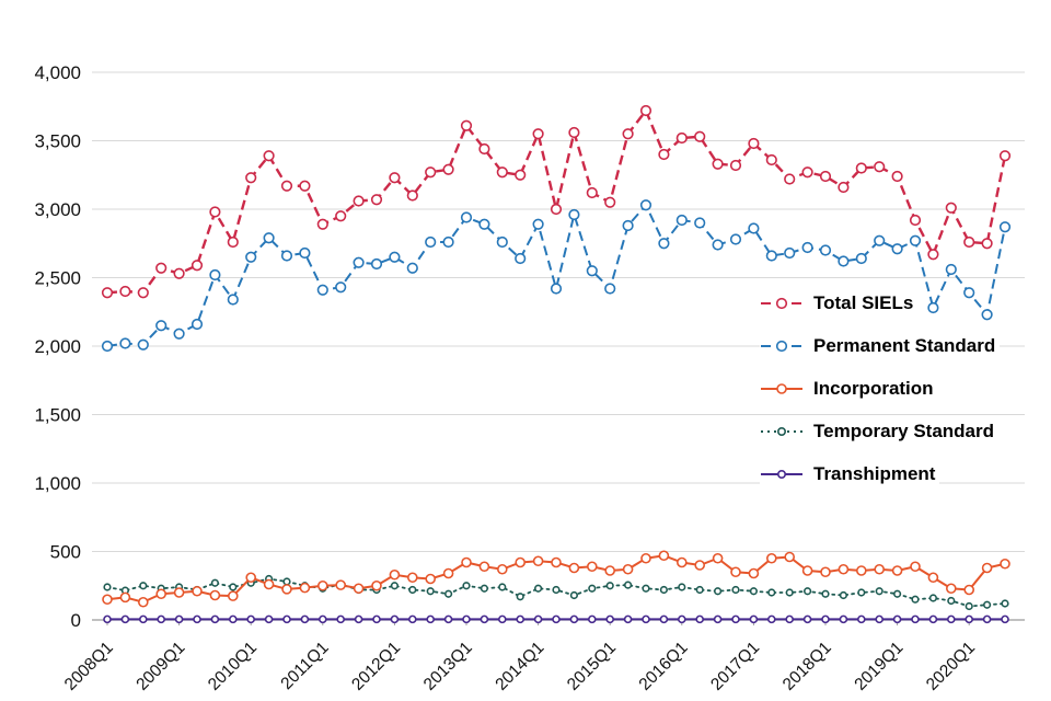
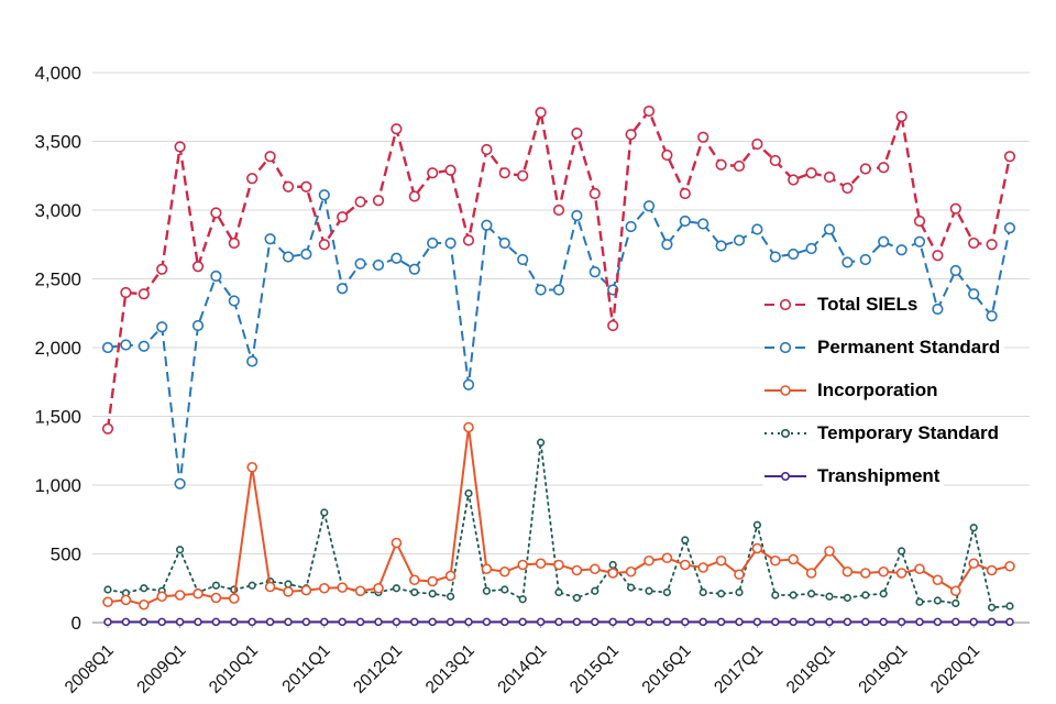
Total SIELs/2008Q1: 2390 -> 1410
Total SIELs/2009Q1: 2530 -> 3460
Permanent Standard/2009Q1: 2090 -> 1010
Temporary Standard/2009Q1: 240 -> 530
Permanent Standard/2010Q1: 2650 -> 1900
Incorporation/2010Q1: 310 -> 1130
Total SIELs/2011Q1: 2890 -> 2750
Permanent Standard/2011Q1: 2410 -> 3110
Temporary Standard/2011Q1: 230 -> 800
Total SIELs/2012Q1: 3230 -> 3590
Incorporation/2012Q1: 330 -> 580
Total SIELs/2013Q1: 3610 -> 2780
Permanent Standard/2013Q1: 2940 -> 1730
Incorporation/2013Q1: 420 -> 1420
Temporary Standard/2013Q1: 250 -> 940
Total SIELs/2014Q1: 3550 -> 3710
Permanent Standard/2014Q1: 2890 -> 2420
Temporary Standard/2014Q1: 230 -> 1310
Total SIELs/2015Q1: 3050 -> 2160
Temporary Standard/2015Q1: 250 -> 420
Total SIELs/2016Q1: 3520 -> 3120
Temporary Standard/2016Q1: 240 -> 600
Incorporation/2017Q1: 340 -> 540
Temporary Standard/2017Q1: 210 -> 710
Permanent Standard/2018Q1: 2700 -> 2860
Incorporation/2018Q1: 350 -> 520
Total SIELs/2019Q1: 3240 -> 3680
Temporary Standard/2019Q1: 190 -> 520
Incorporation/2020Q1: 220 -> 430
Temporary Standard/2020Q1: 100 -> 690
